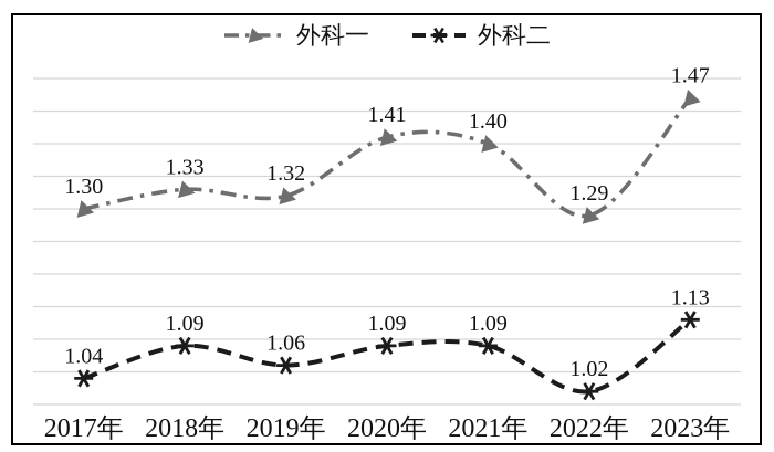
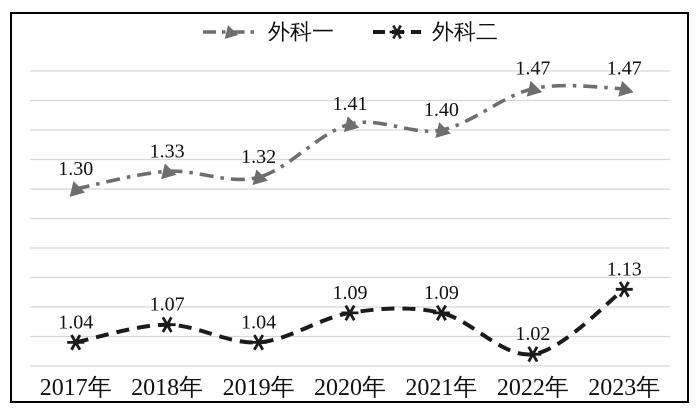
外科二/2018年: 1.09 -> 1.07
外科二/2019年: 1.06 -> 1.04
外科一/2022年: 1.29 -> 1.47
